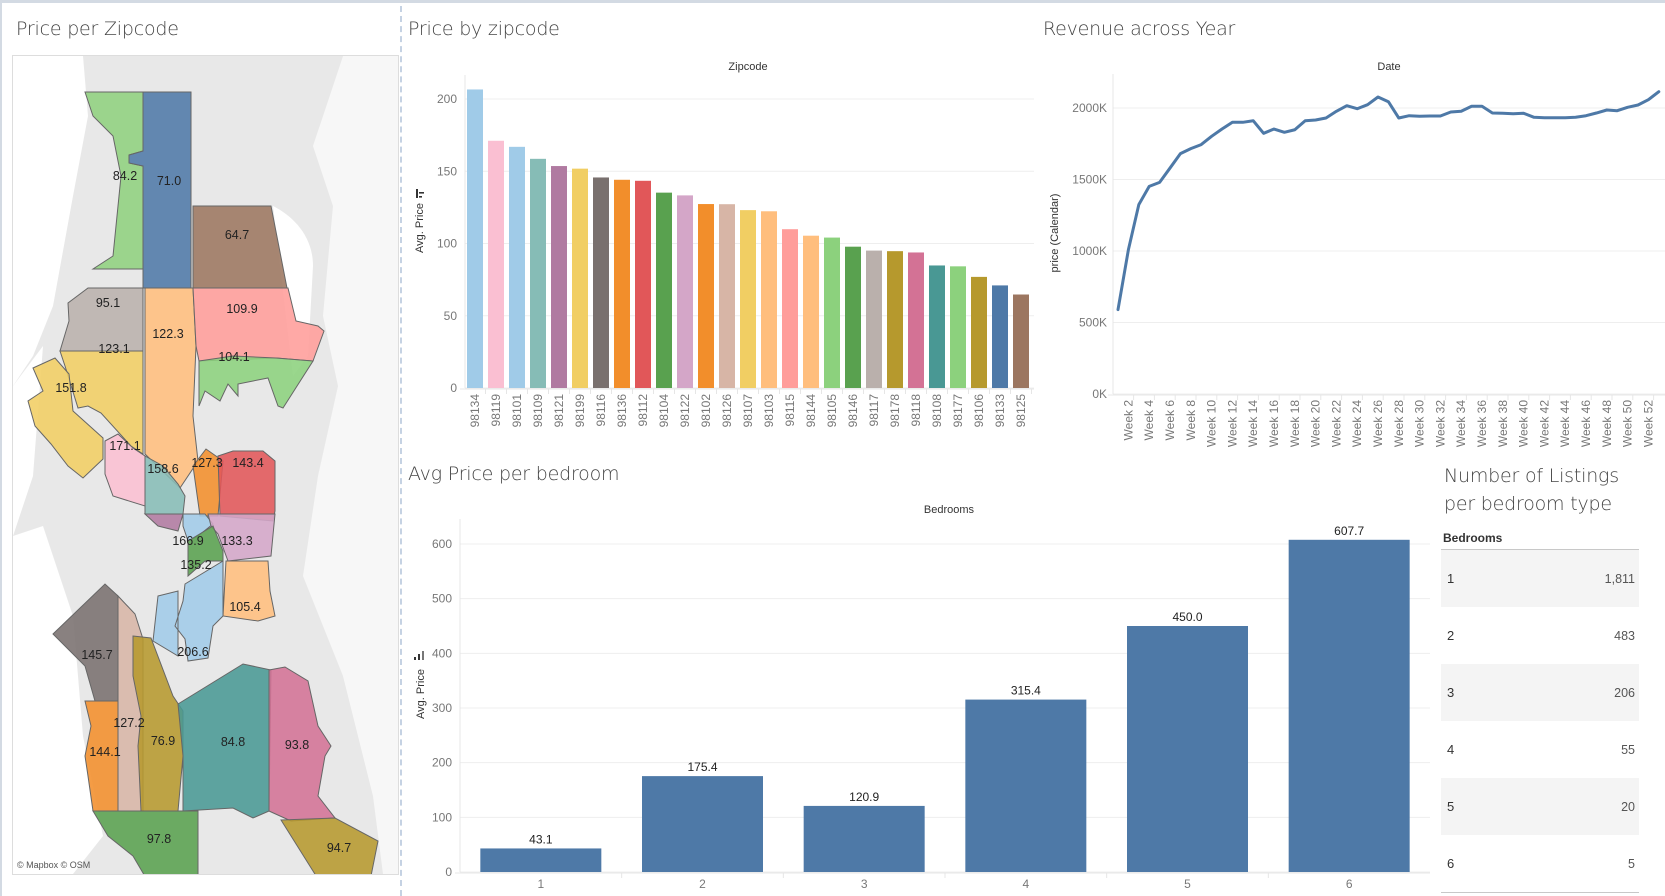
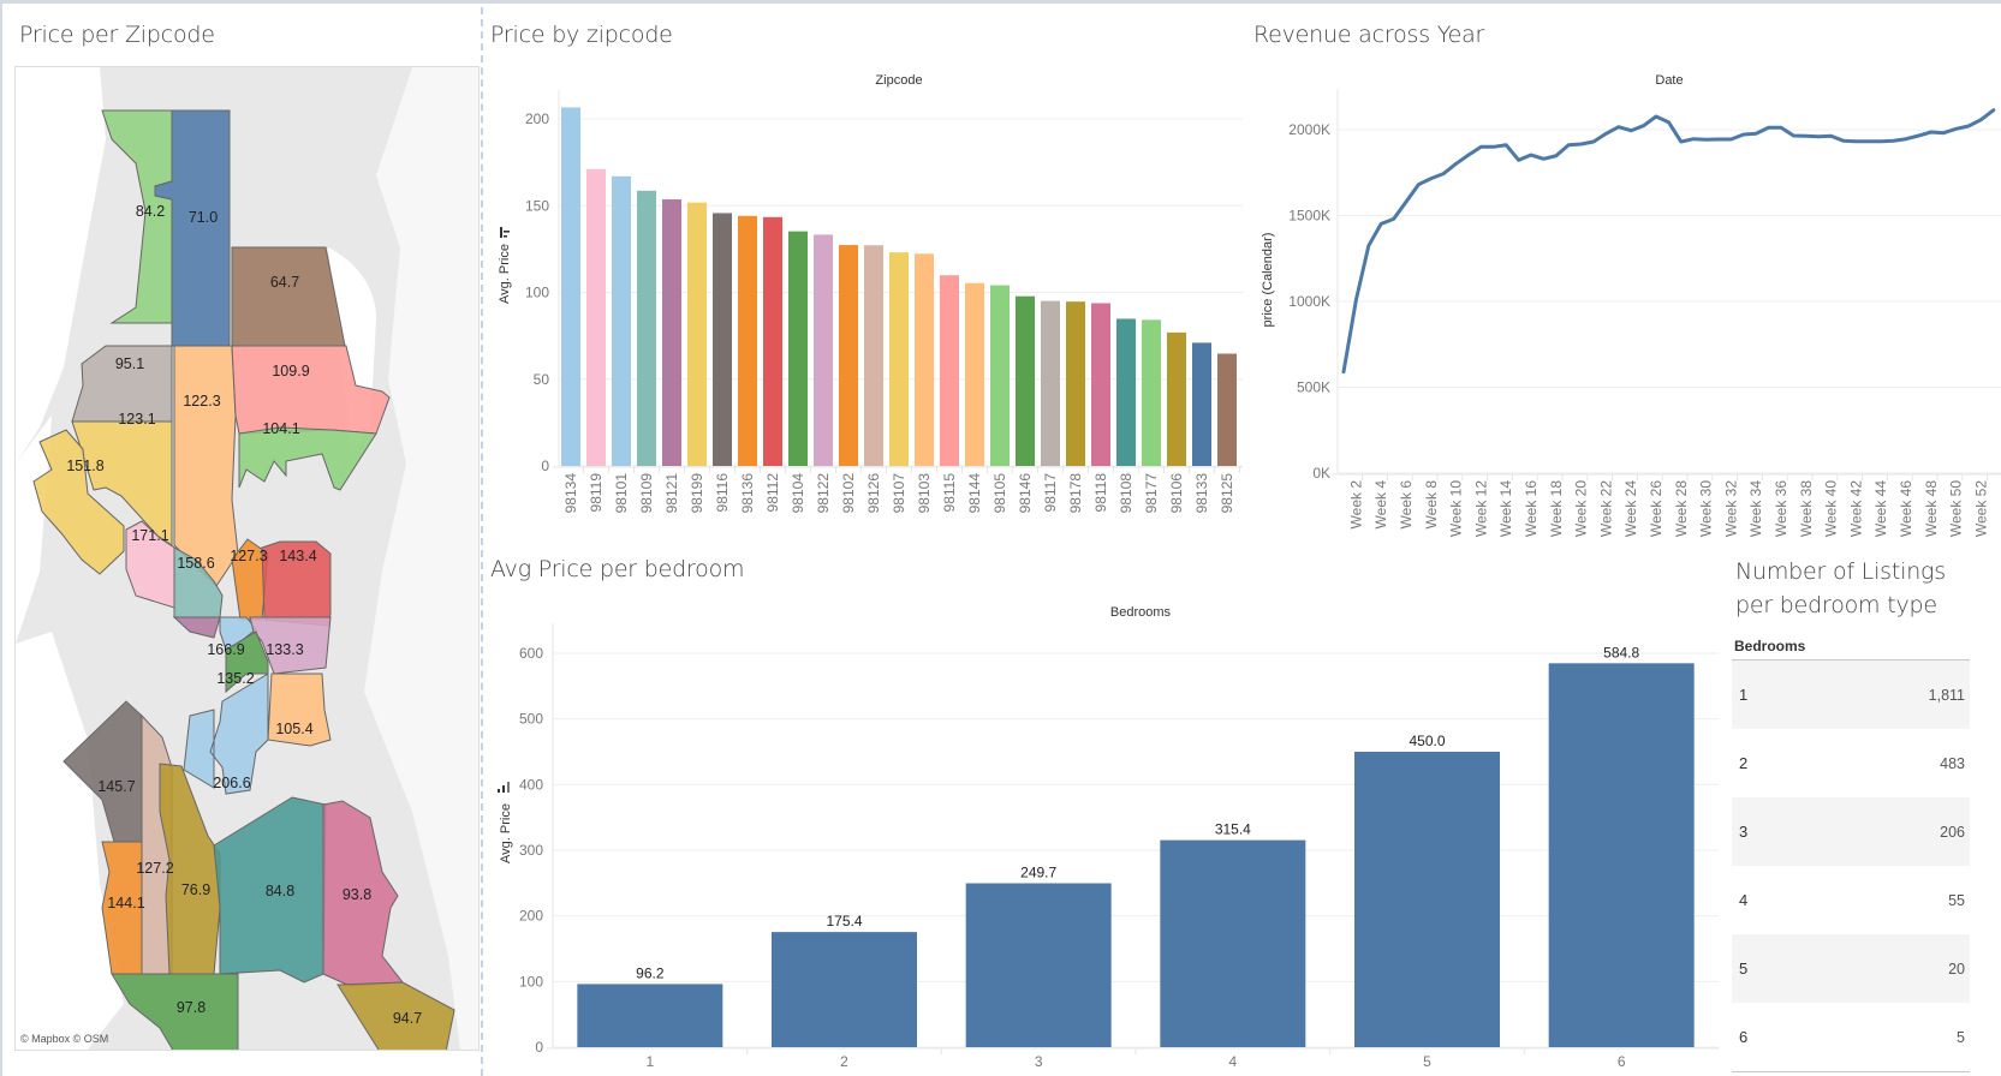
Avg Price per bedroom/1: 43.1 -> 96.2
Avg Price per bedroom/3: 120.9 -> 249.7
Avg Price per bedroom/6: 607.7 -> 584.8
